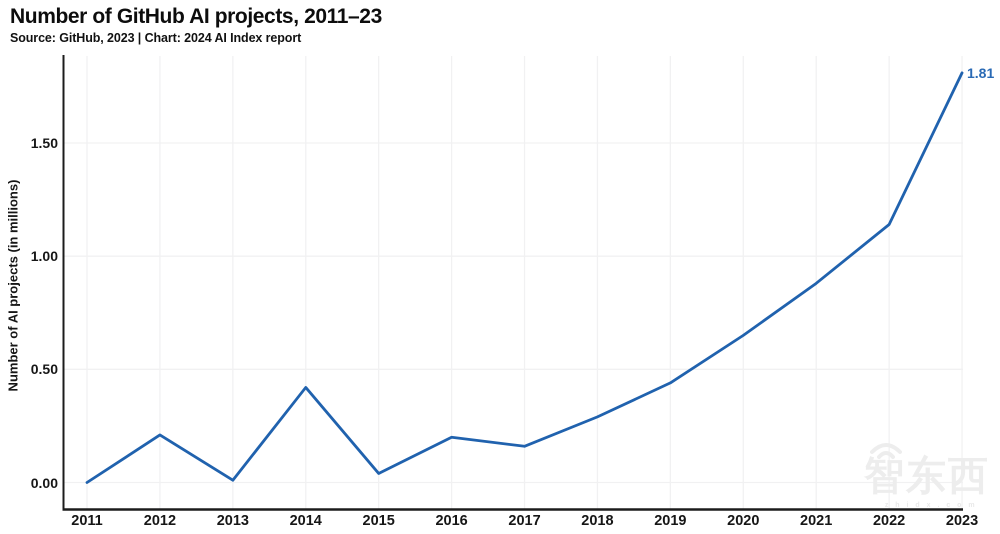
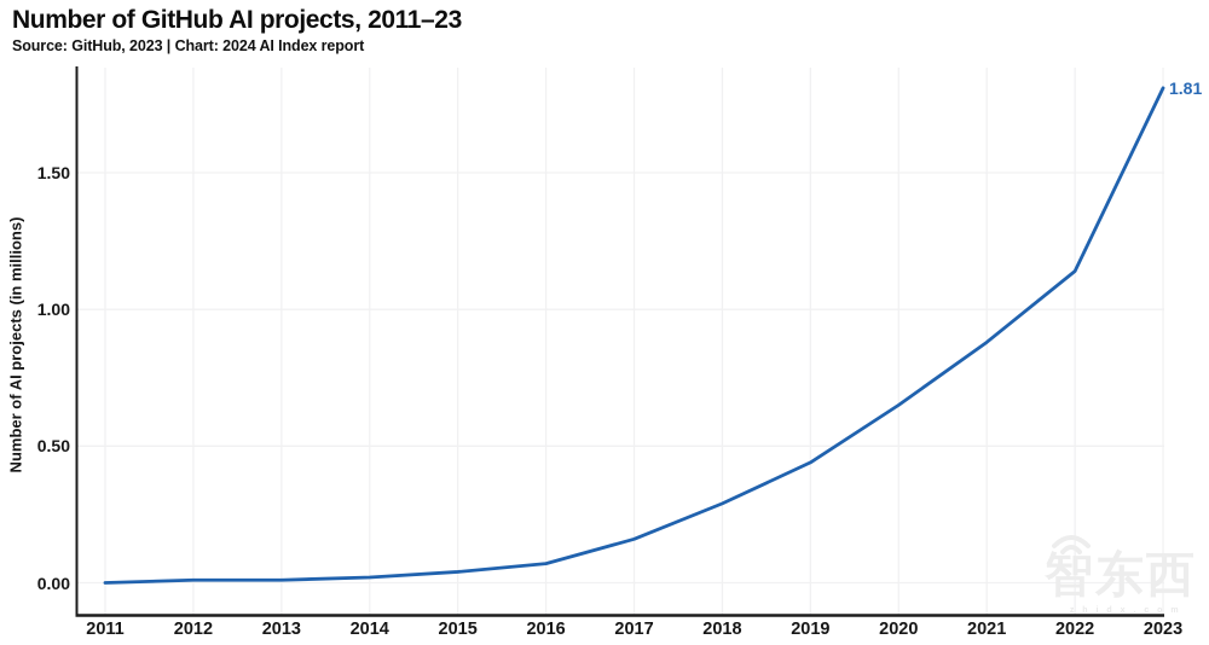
2012: 0.21 -> 0.01
2014: 0.42 -> 0.02
2016: 0.20 -> 0.07
